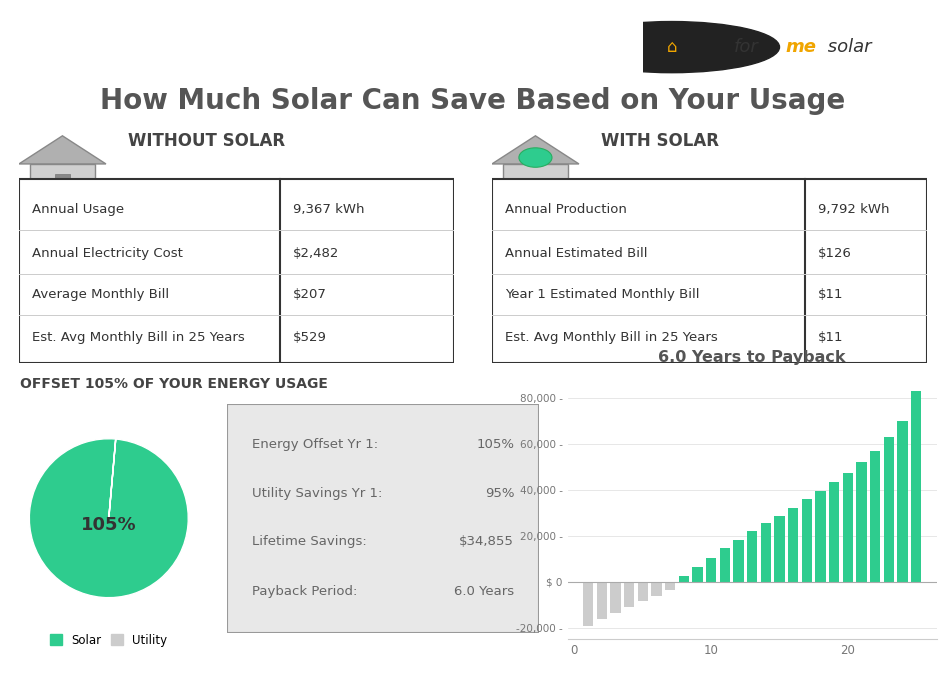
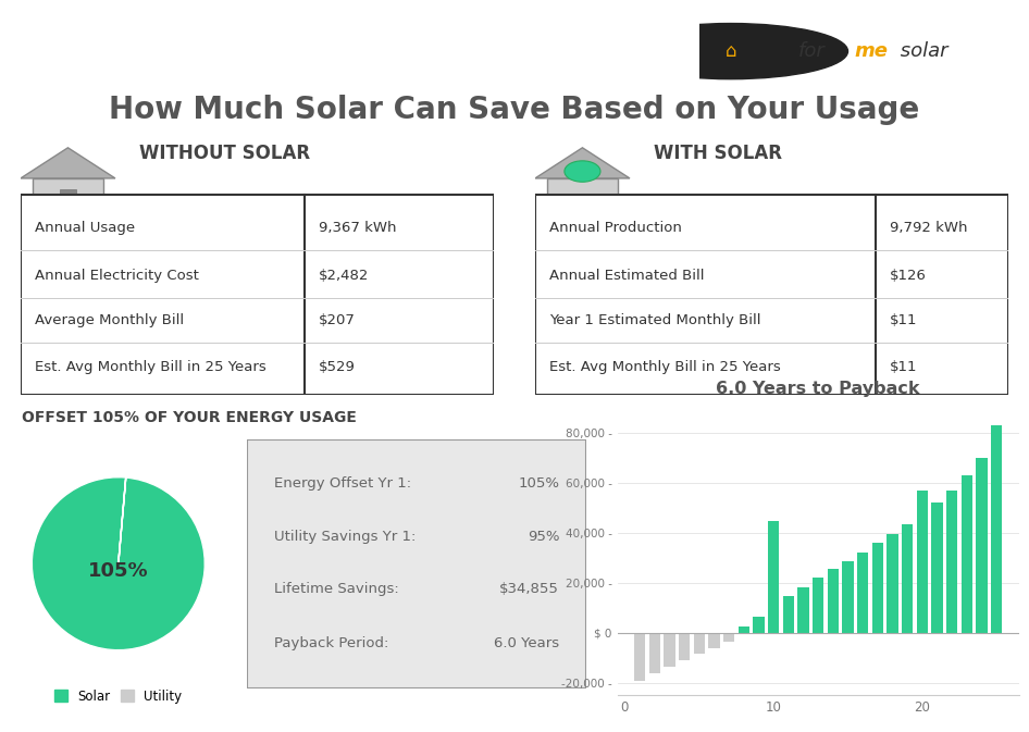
10: 10,500 - -> 44,500 -
20: 47,500 - -> 57,000 -
